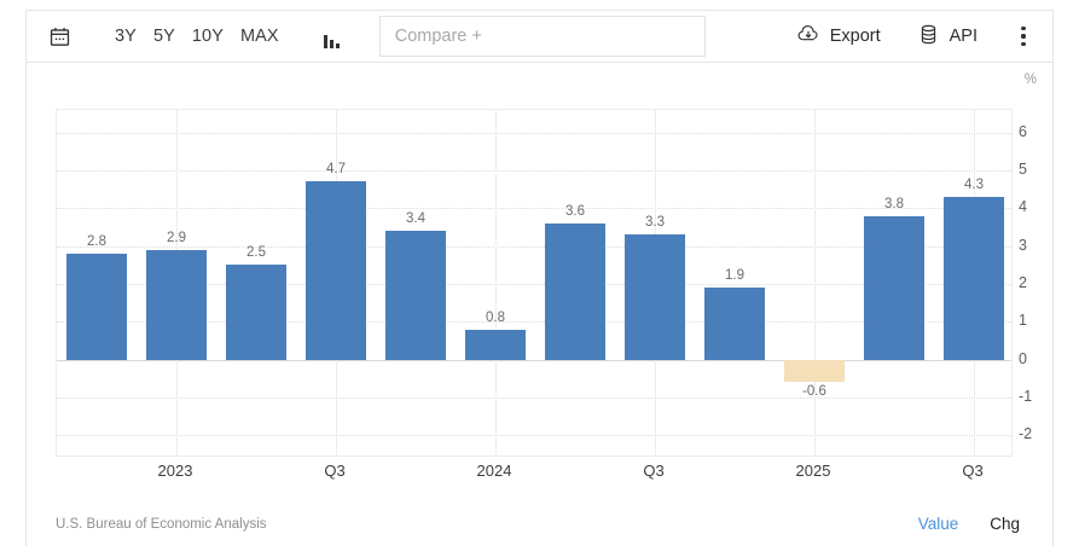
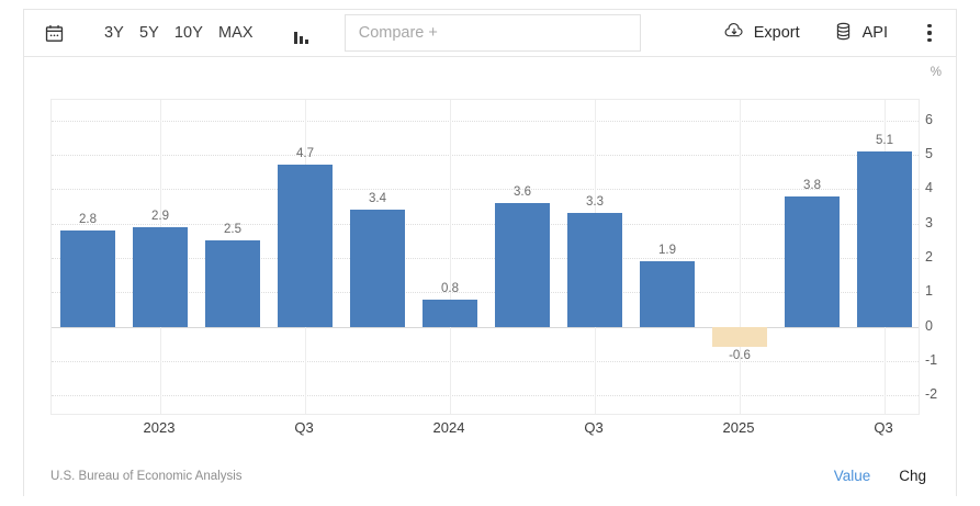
Q3 2025: 4.3 -> 5.1
